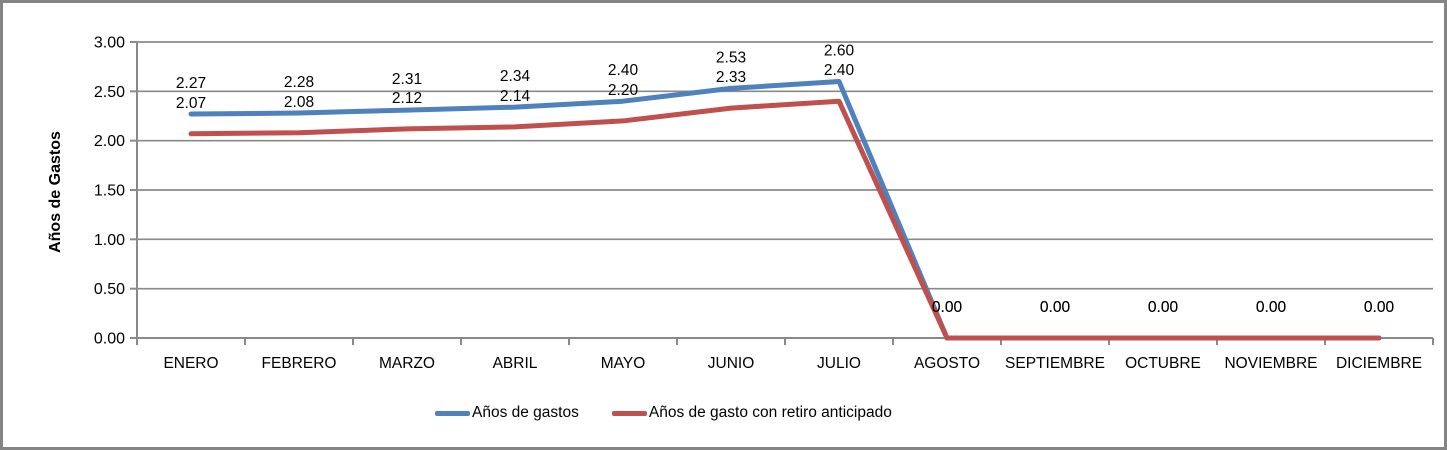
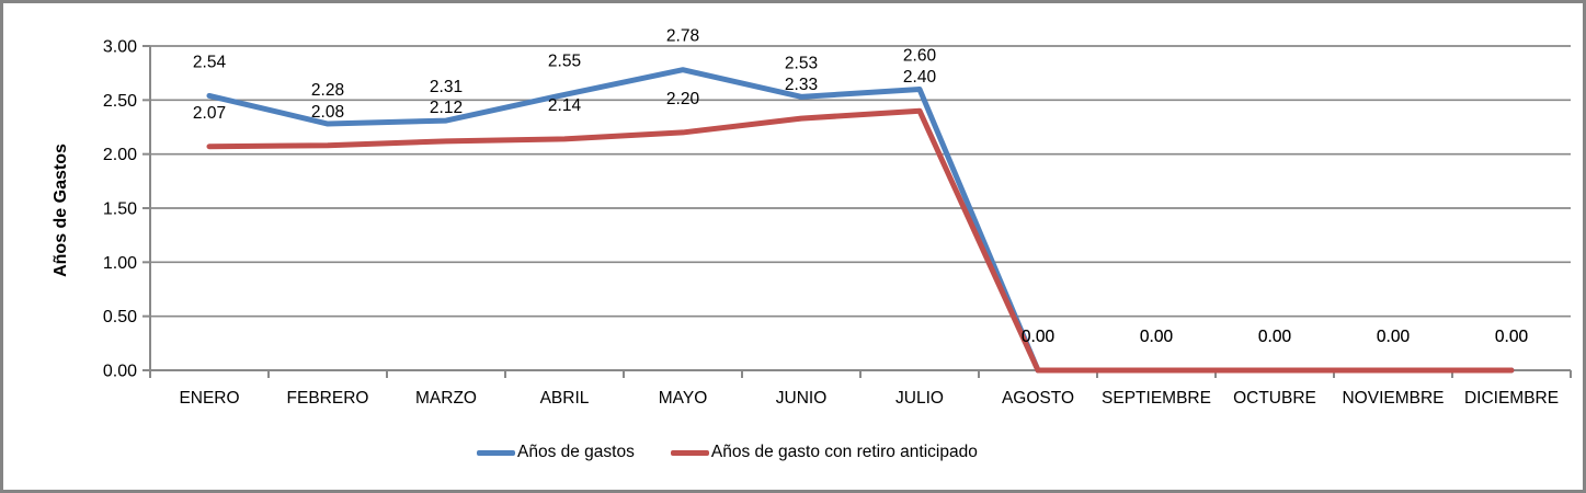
Años de gastos/ENERO: 2.27 -> 2.54
Años de gastos/ABRIL: 2.34 -> 2.55
Años de gastos/MAYO: 2.40 -> 2.78
